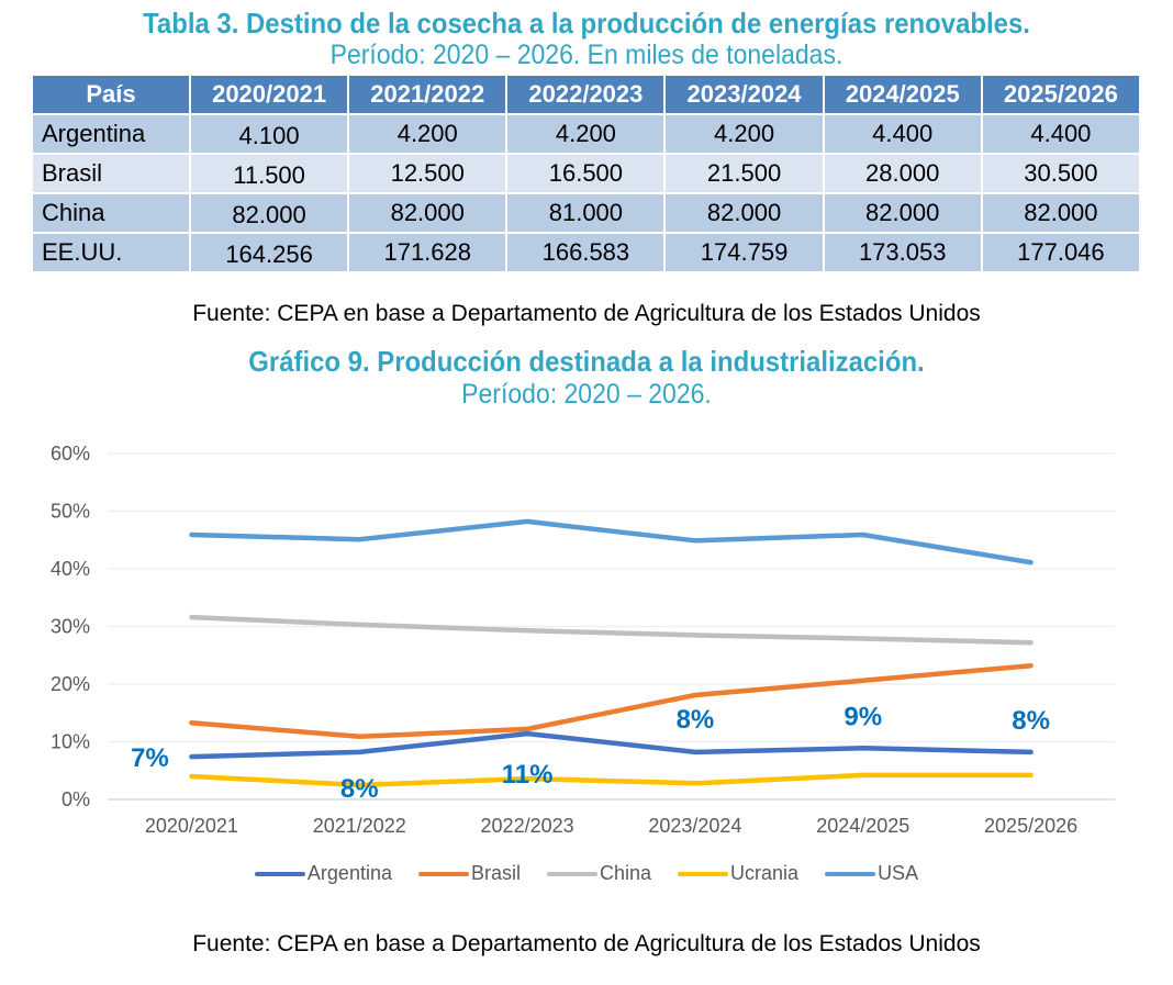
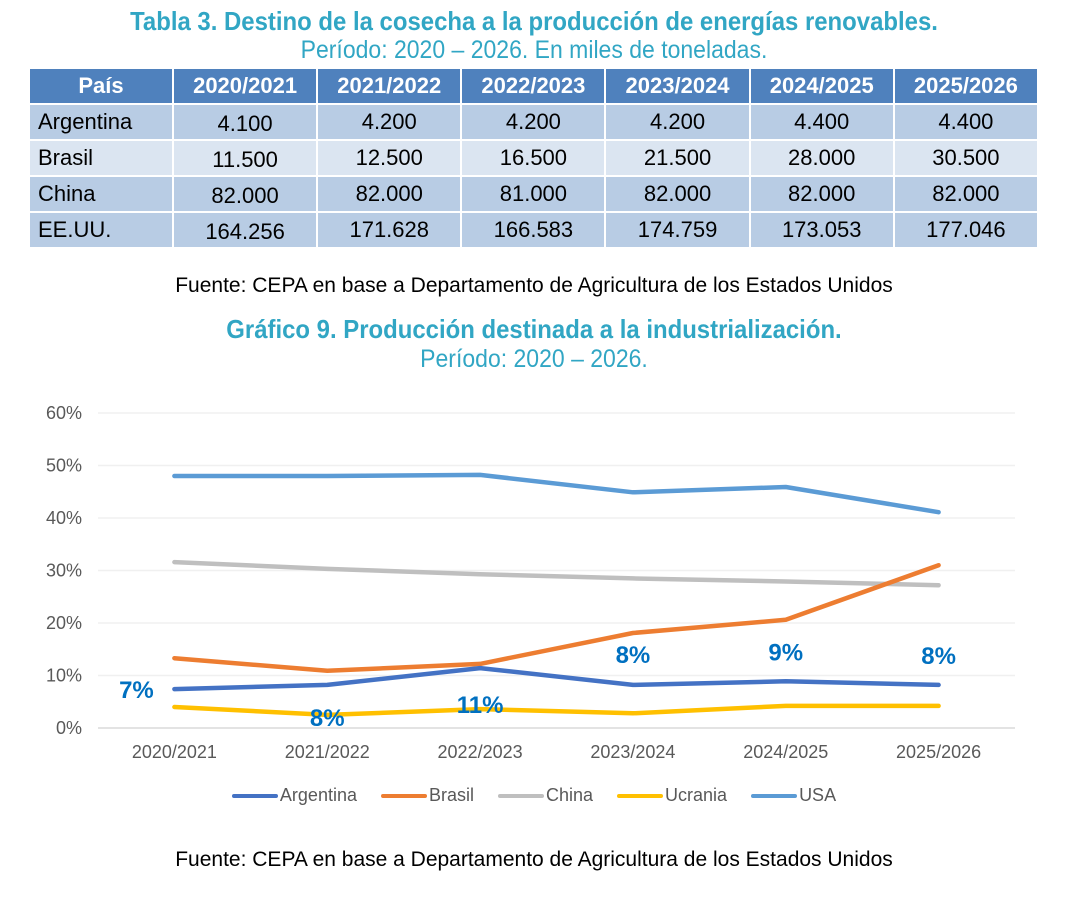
USA/2020/2021: 46% -> 48%
USA/2021/2022: 45% -> 48%
Brasil/2025/2026: 23% -> 31%
